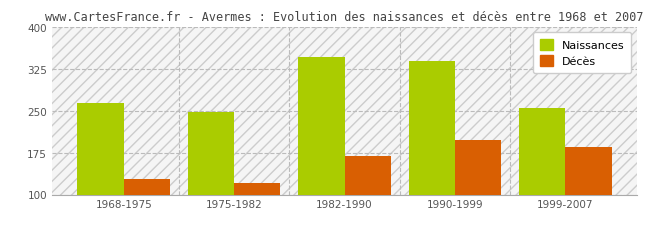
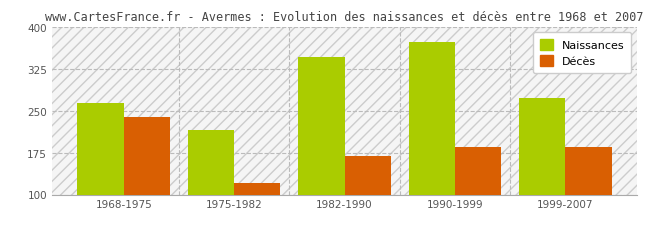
Décès/1968-1975: 128 -> 238
Naissances/1975-1982: 248 -> 216
Naissances/1990-1999: 338 -> 372
Décès/1990-1999: 198 -> 184
Naissances/1999-2007: 255 -> 272
